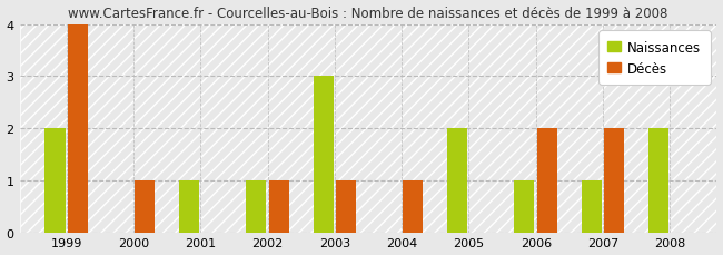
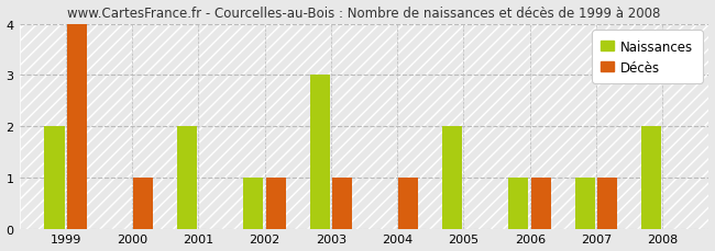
Naissances/2001: 1 -> 2
Décès/2006: 2 -> 1
Décès/2007: 2 -> 1
